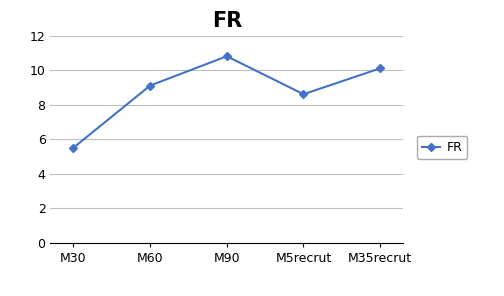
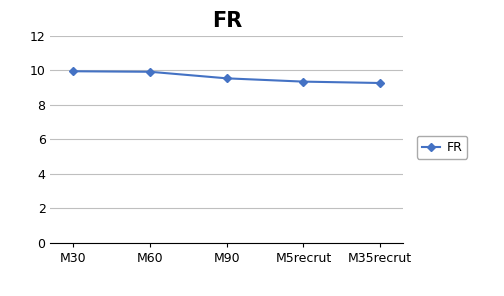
M30: 5.5 -> 9.9
M60: 9.1 -> 9.9
M90: 10.8 -> 9.5
M5recrut: 8.6 -> 9.3
M35recrut: 10.1 -> 9.2
